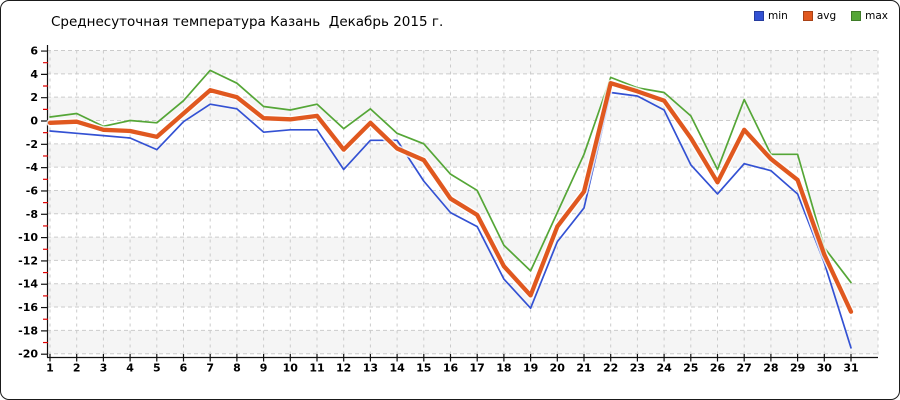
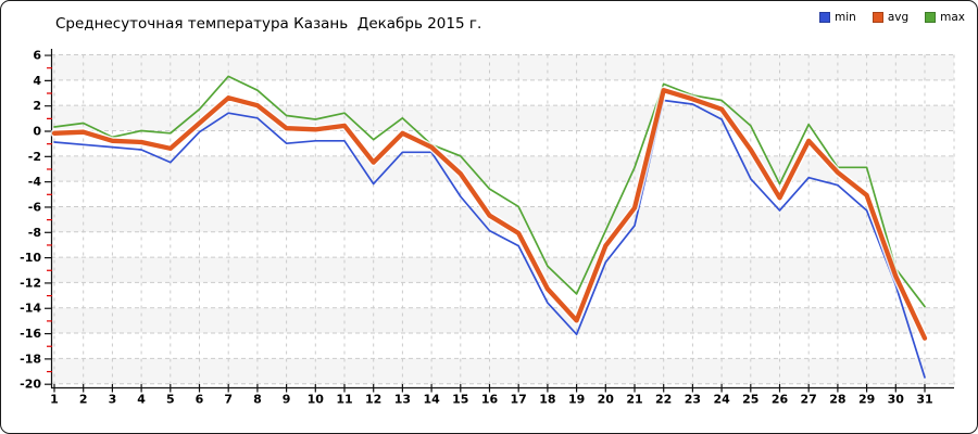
avg/14: -2.4 -> -1.3
max/27: 1.8 -> 0.5
